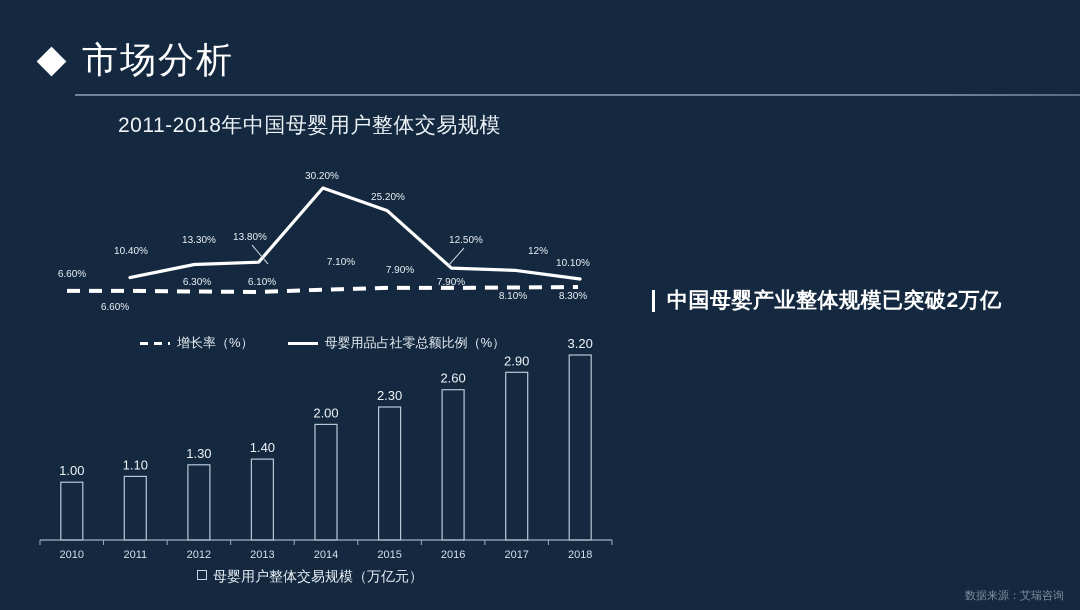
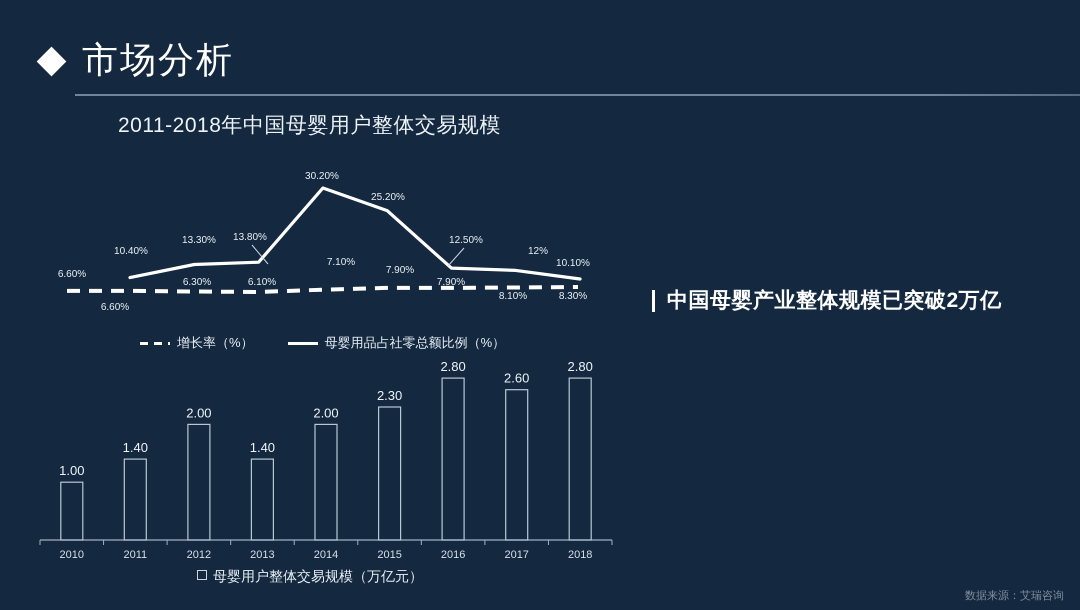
母婴用户整体交易规模（万亿元）/2011: 1.10 -> 1.40
母婴用户整体交易规模（万亿元）/2012: 1.30 -> 2.00
母婴用户整体交易规模（万亿元）/2016: 2.60 -> 2.80
母婴用户整体交易规模（万亿元）/2017: 2.90 -> 2.60
母婴用户整体交易规模（万亿元）/2018: 3.20 -> 2.80
